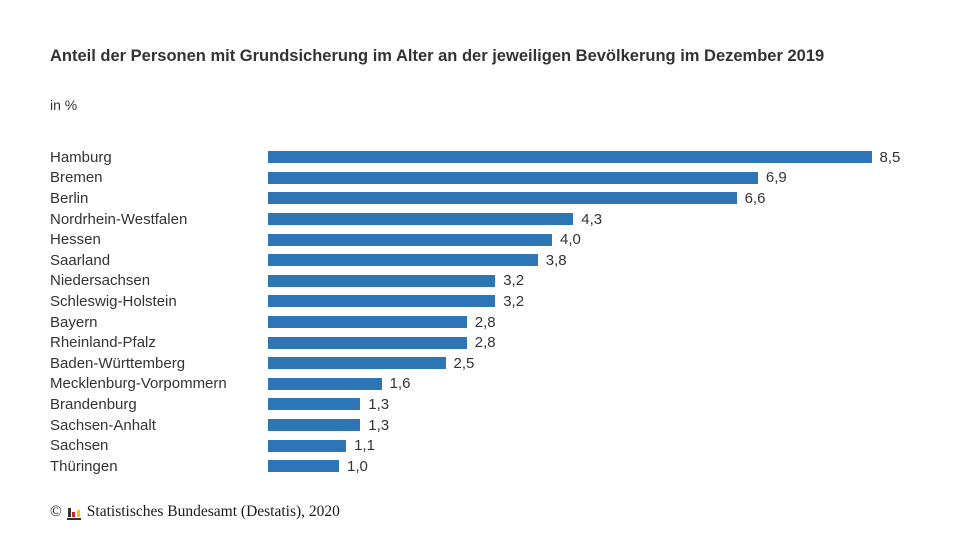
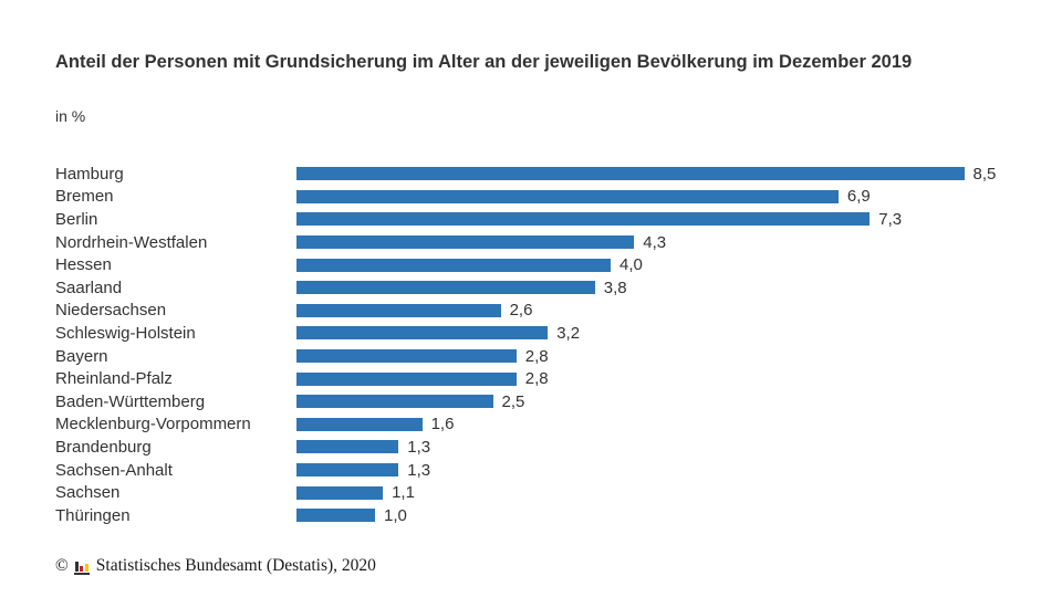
Berlin: 6,6 -> 7,3
Niedersachsen: 3,2 -> 2,6
